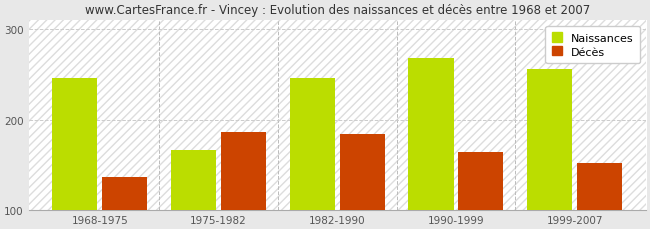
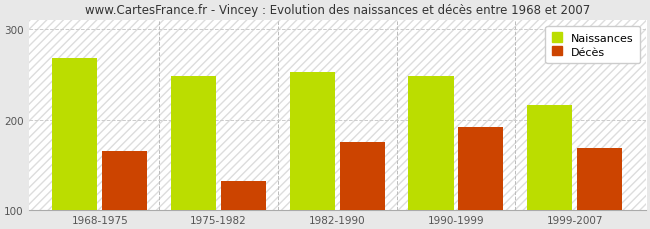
Naissances/1968-1975: 246 -> 268
Décès/1968-1975: 136 -> 165
Naissances/1975-1982: 166 -> 248
Décès/1975-1982: 186 -> 132
Naissances/1982-1990: 246 -> 253
Décès/1982-1990: 184 -> 175
Naissances/1990-1999: 268 -> 248
Décès/1990-1999: 164 -> 192
Naissances/1999-2007: 256 -> 216
Décès/1999-2007: 152 -> 169
